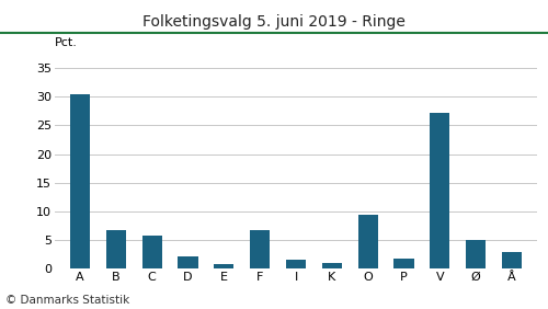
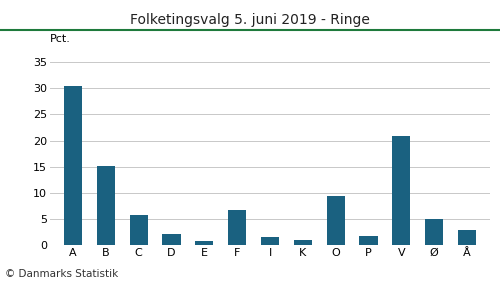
B: 6.7 -> 15.2
V: 27.2 -> 20.8
